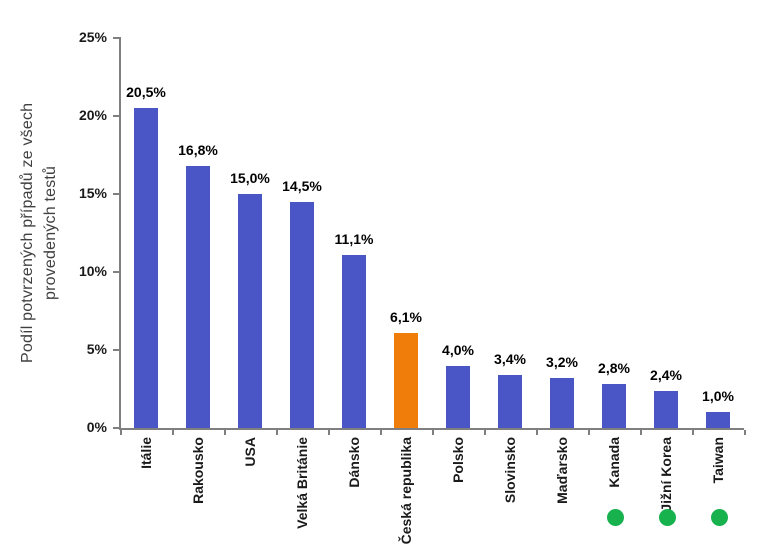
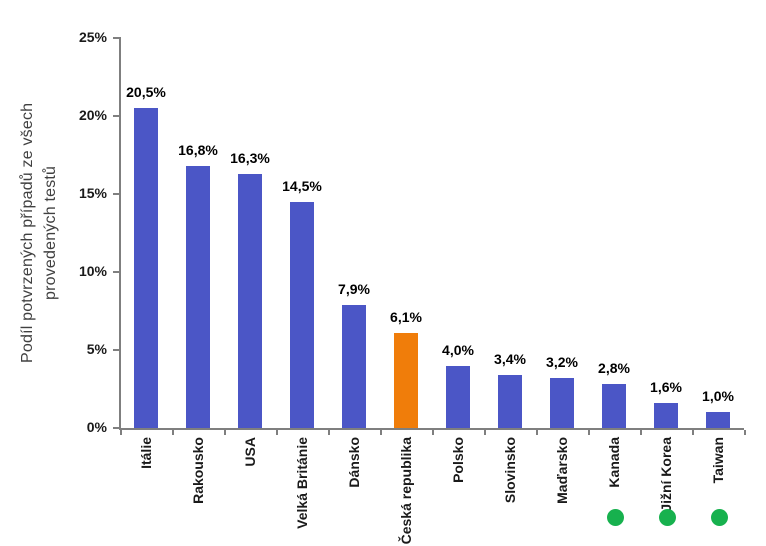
USA: 15,0% -> 16,3%
Dánsko: 11,1% -> 7,9%
Jižní Korea: 2,4% -> 1,6%
